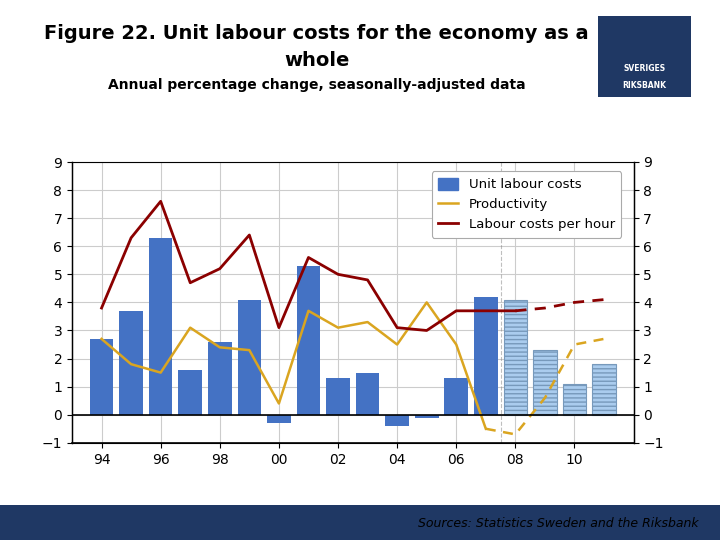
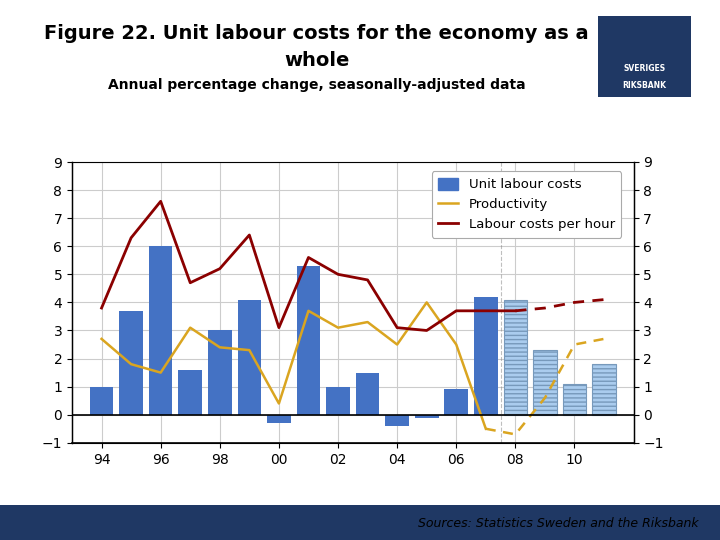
Unit labour costs/94: 2.7 -> 1.0
Unit labour costs/96: 6.3 -> 6.0
Unit labour costs/98: 2.6 -> 3.0
Unit labour costs/02: 1.3 -> 1.0
Unit labour costs/06: 1.3 -> 0.9
